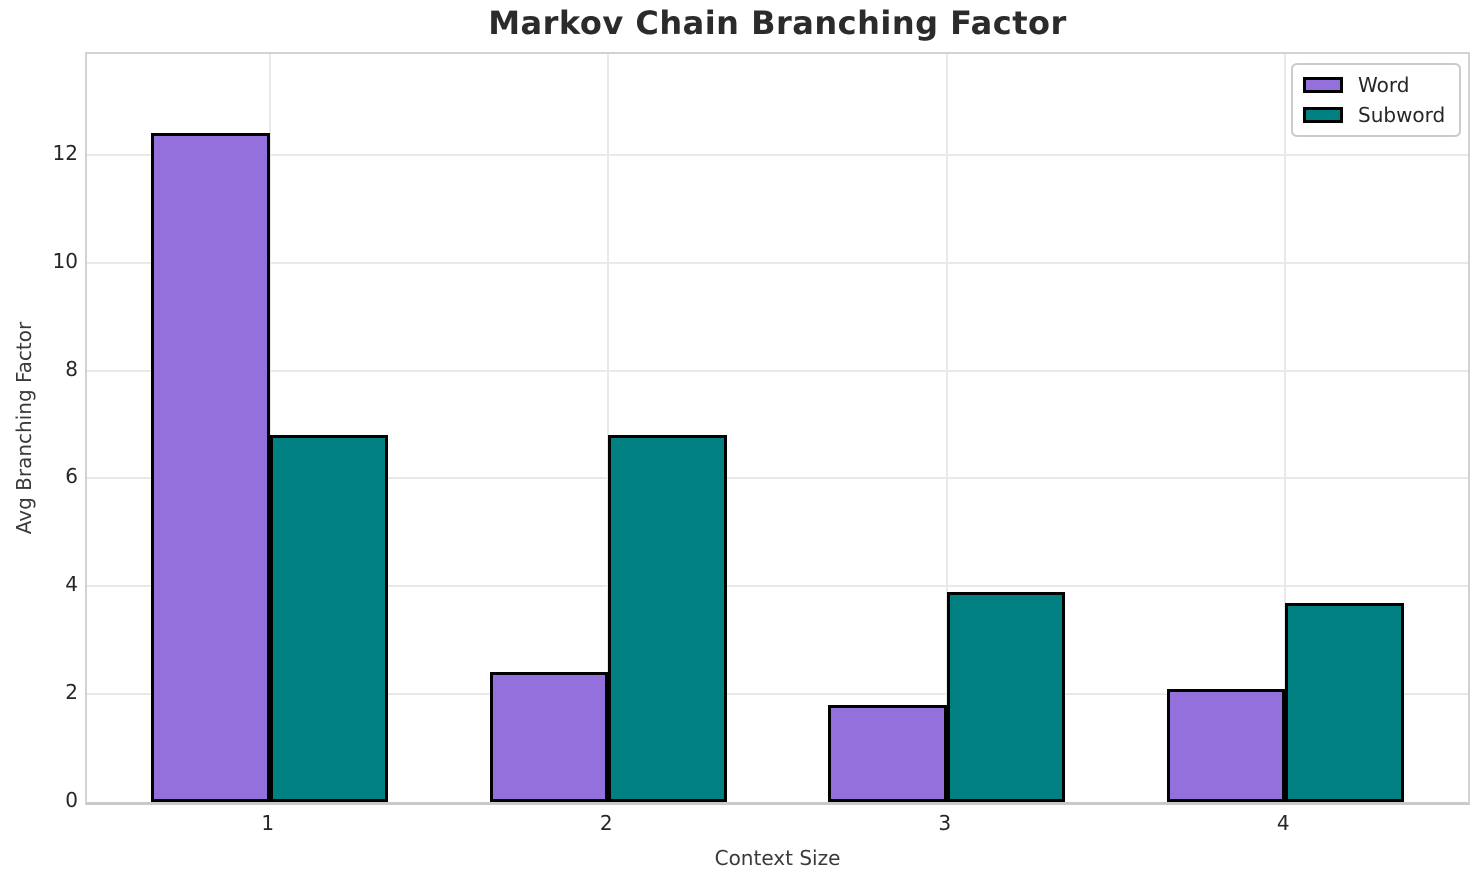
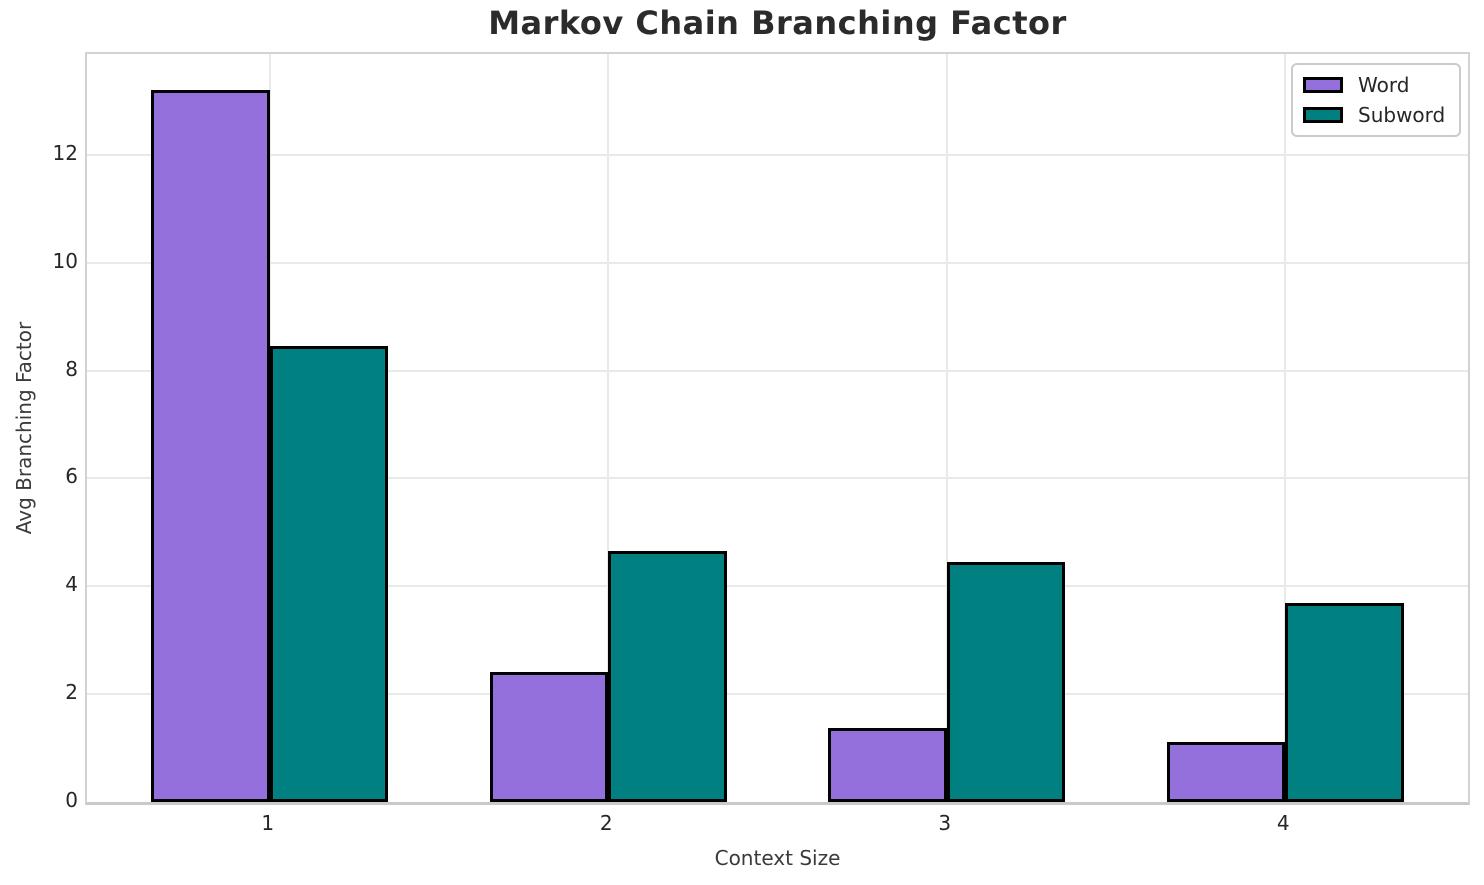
Word/1: 12.4 -> 13.2
Subword/1: 6.8 -> 8.4
Subword/2: 6.8 -> 4.7
Word/3: 1.8 -> 1.4
Subword/3: 3.9 -> 4.5
Word/4: 2.1 -> 1.1
